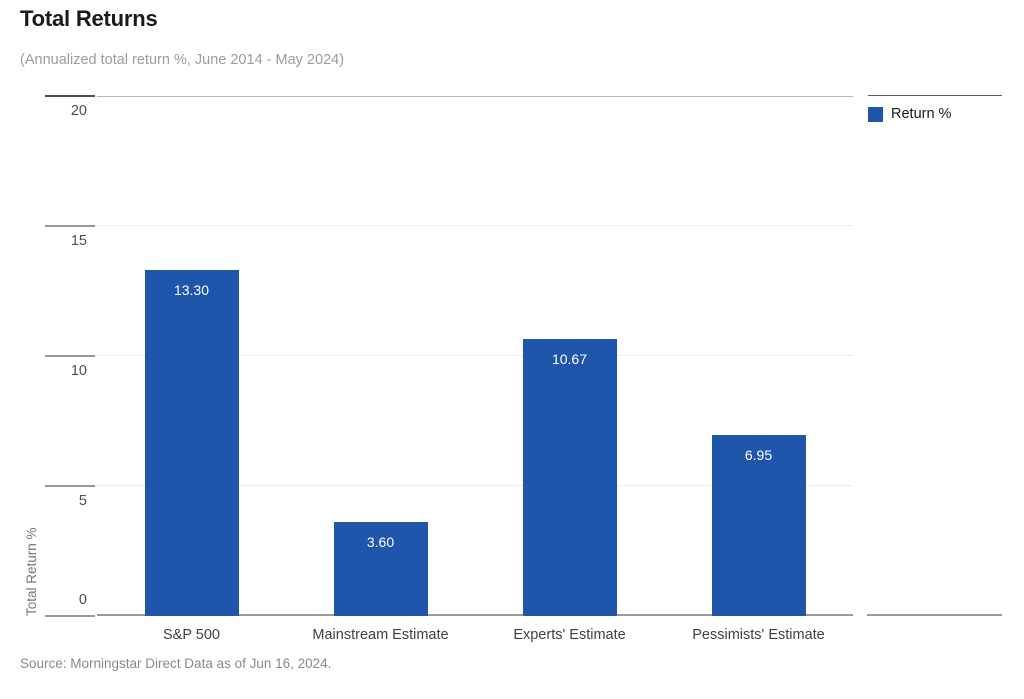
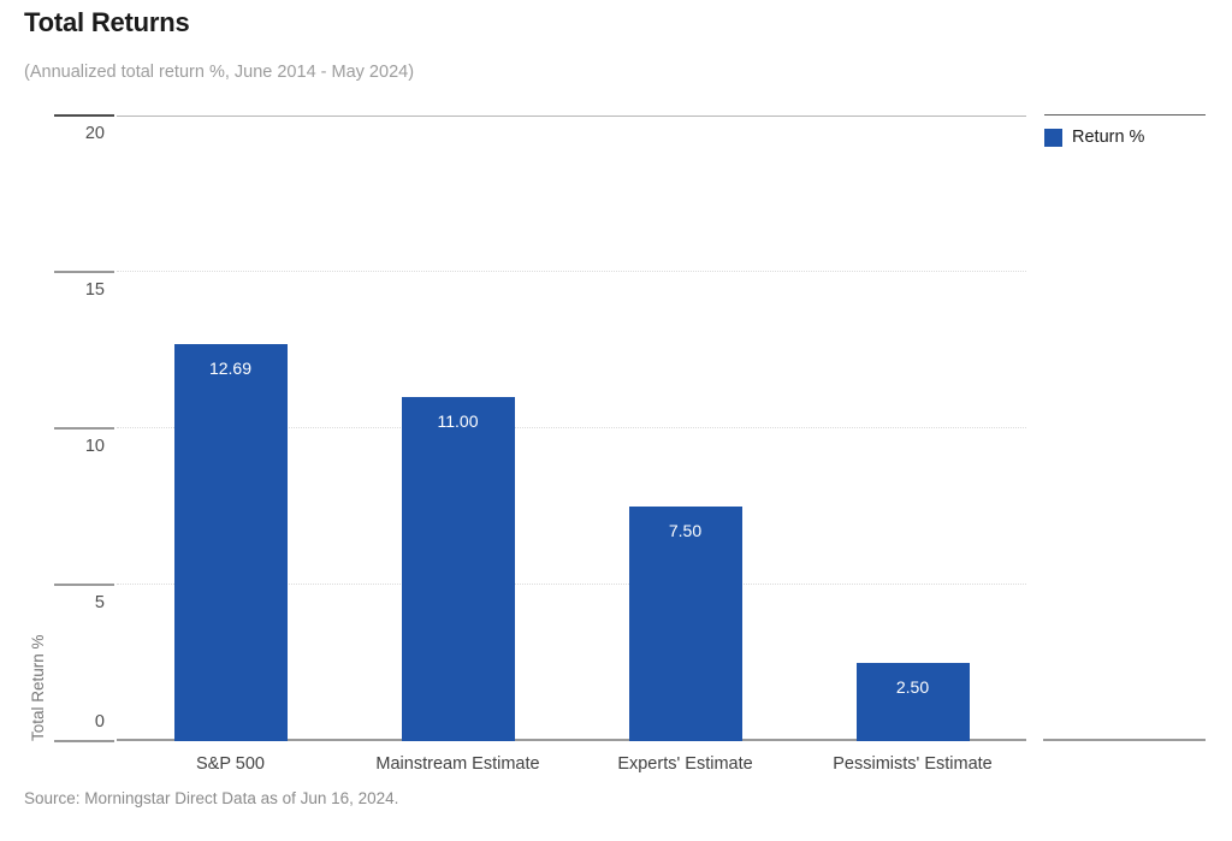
S&P 500: 13.30 -> 12.69
Mainstream Estimate: 3.60 -> 11.00
Experts' Estimate: 10.67 -> 7.50
Pessimists' Estimate: 6.95 -> 2.50
